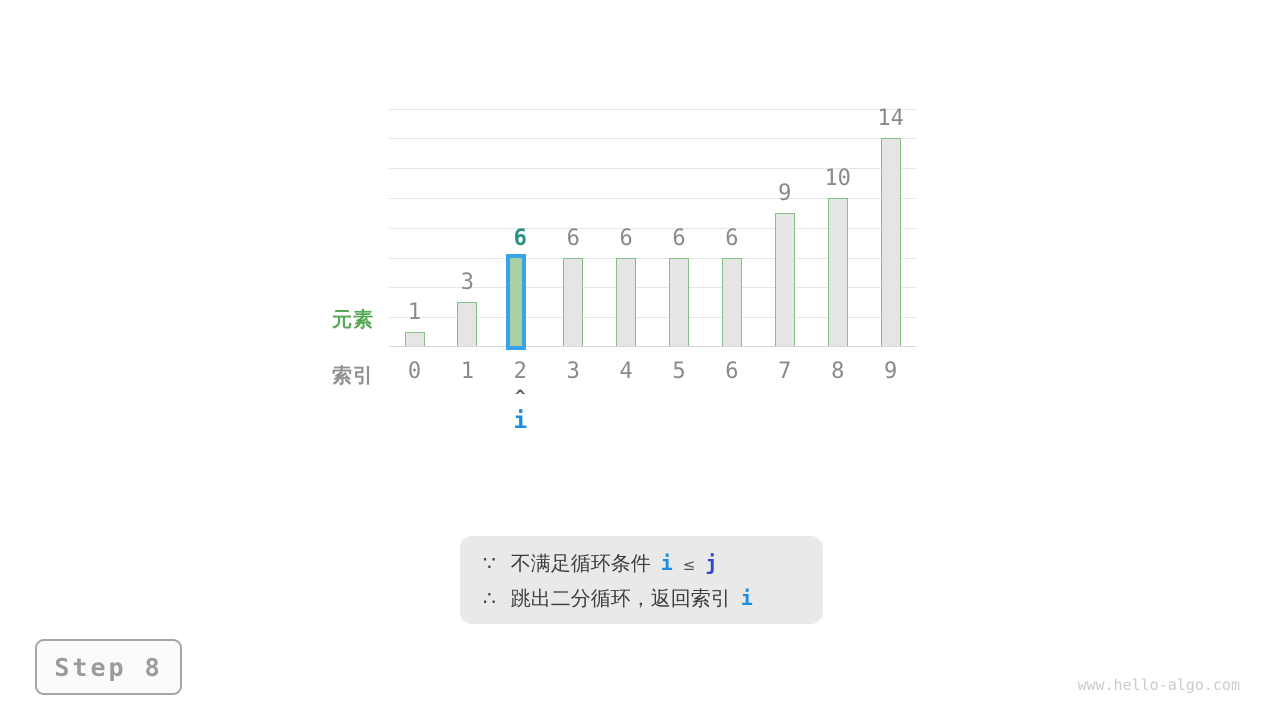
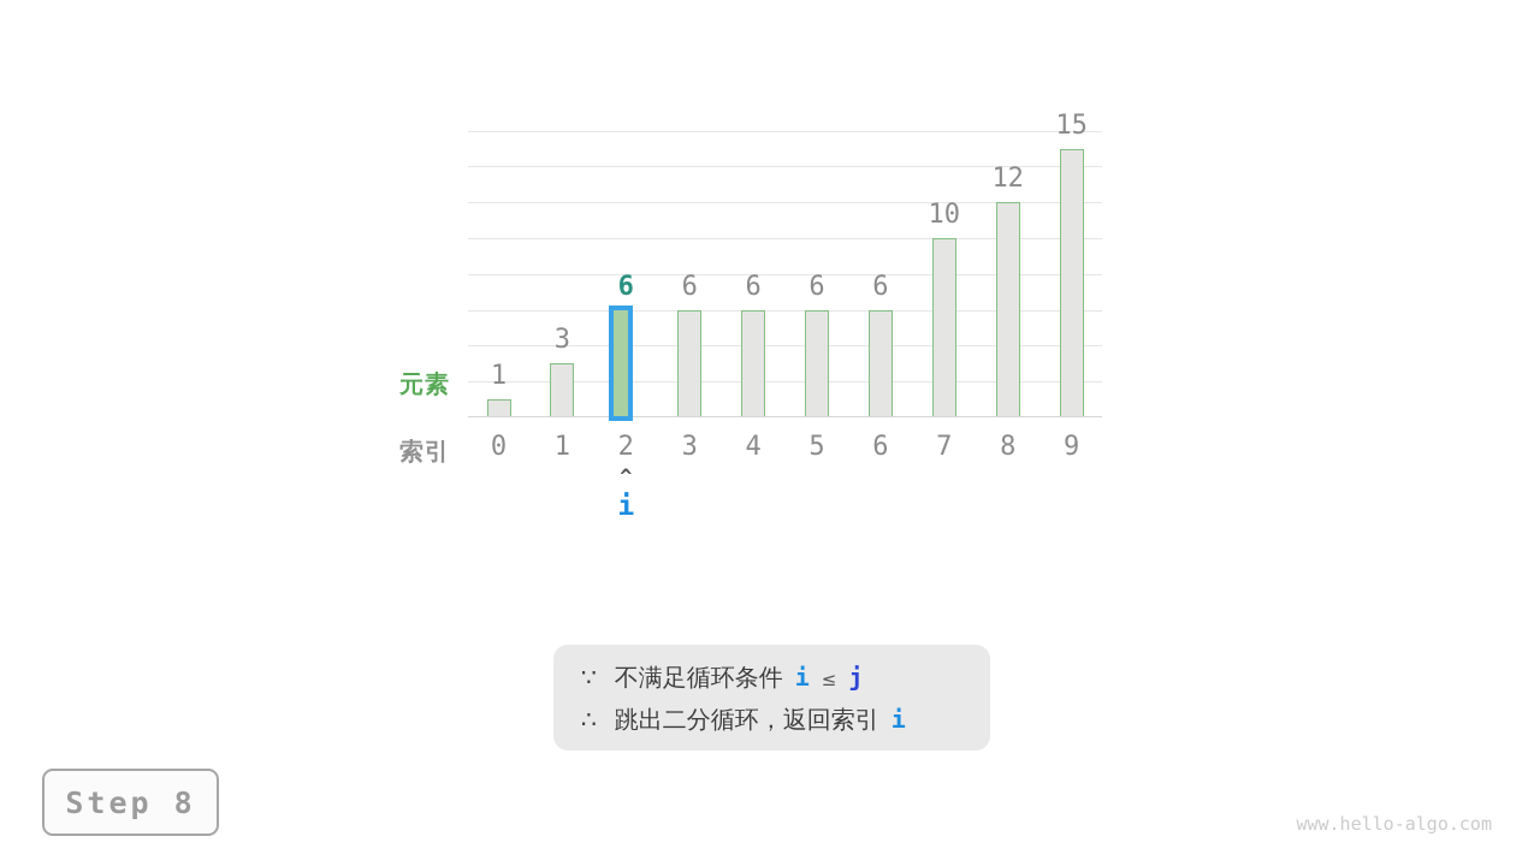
7: 9 -> 10
8: 10 -> 12
9: 14 -> 15
